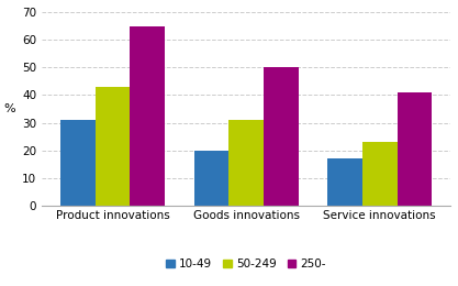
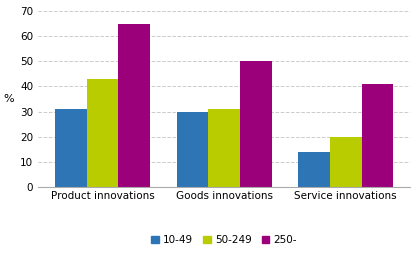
10-49/Goods innovations: 20 -> 30
10-49/Service innovations: 17 -> 14
50-249/Service innovations: 23 -> 20
